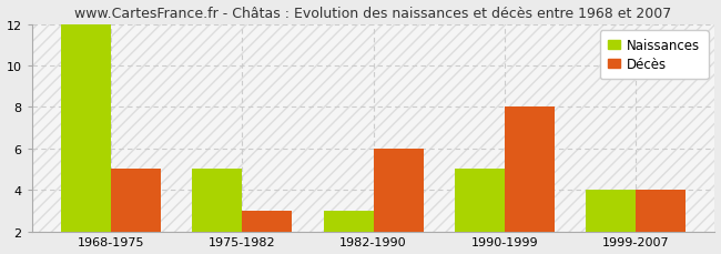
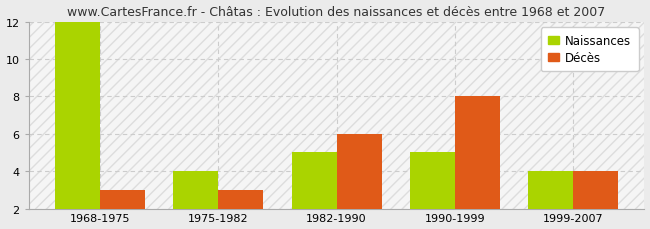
Décès/1968-1975: 5 -> 3
Naissances/1975-1982: 5 -> 4
Naissances/1982-1990: 3 -> 5
